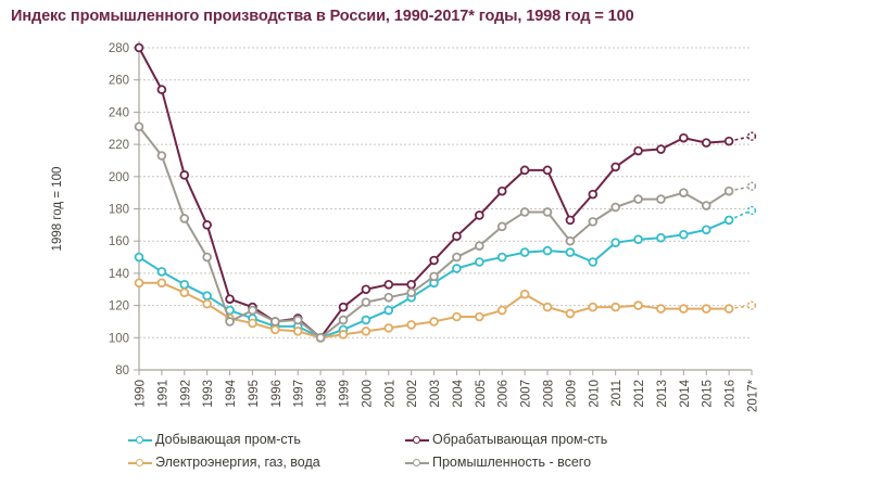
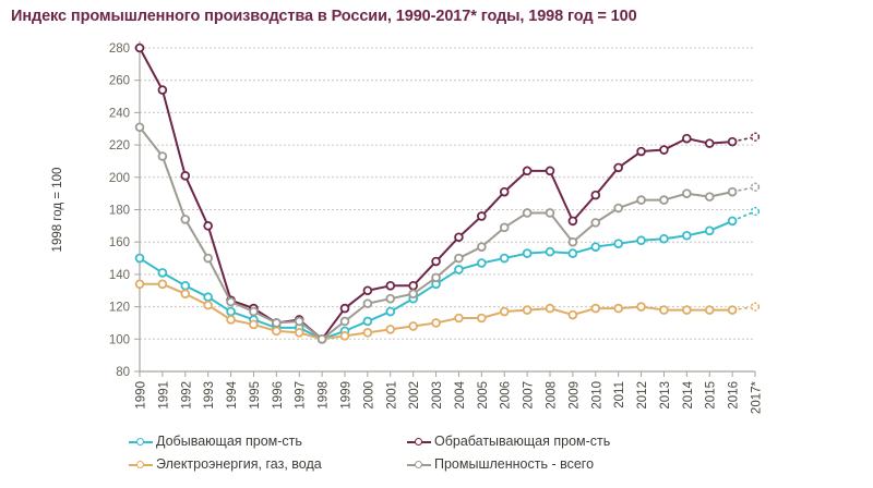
Промышленность - всего/1994: 110 -> 123
Электроэнергия, газ, вода/2007: 127 -> 118
Добывающая пром-сть/2010: 147 -> 157
Промышленность - всего/2015: 182 -> 188
